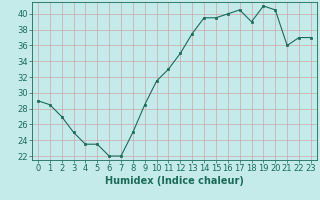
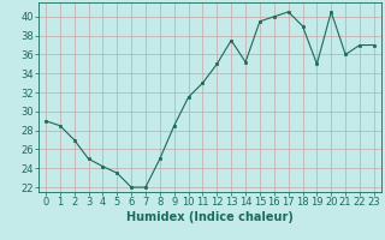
4: 23.5 -> 24.2
14: 39.5 -> 35.2
19: 41.0 -> 35.0
